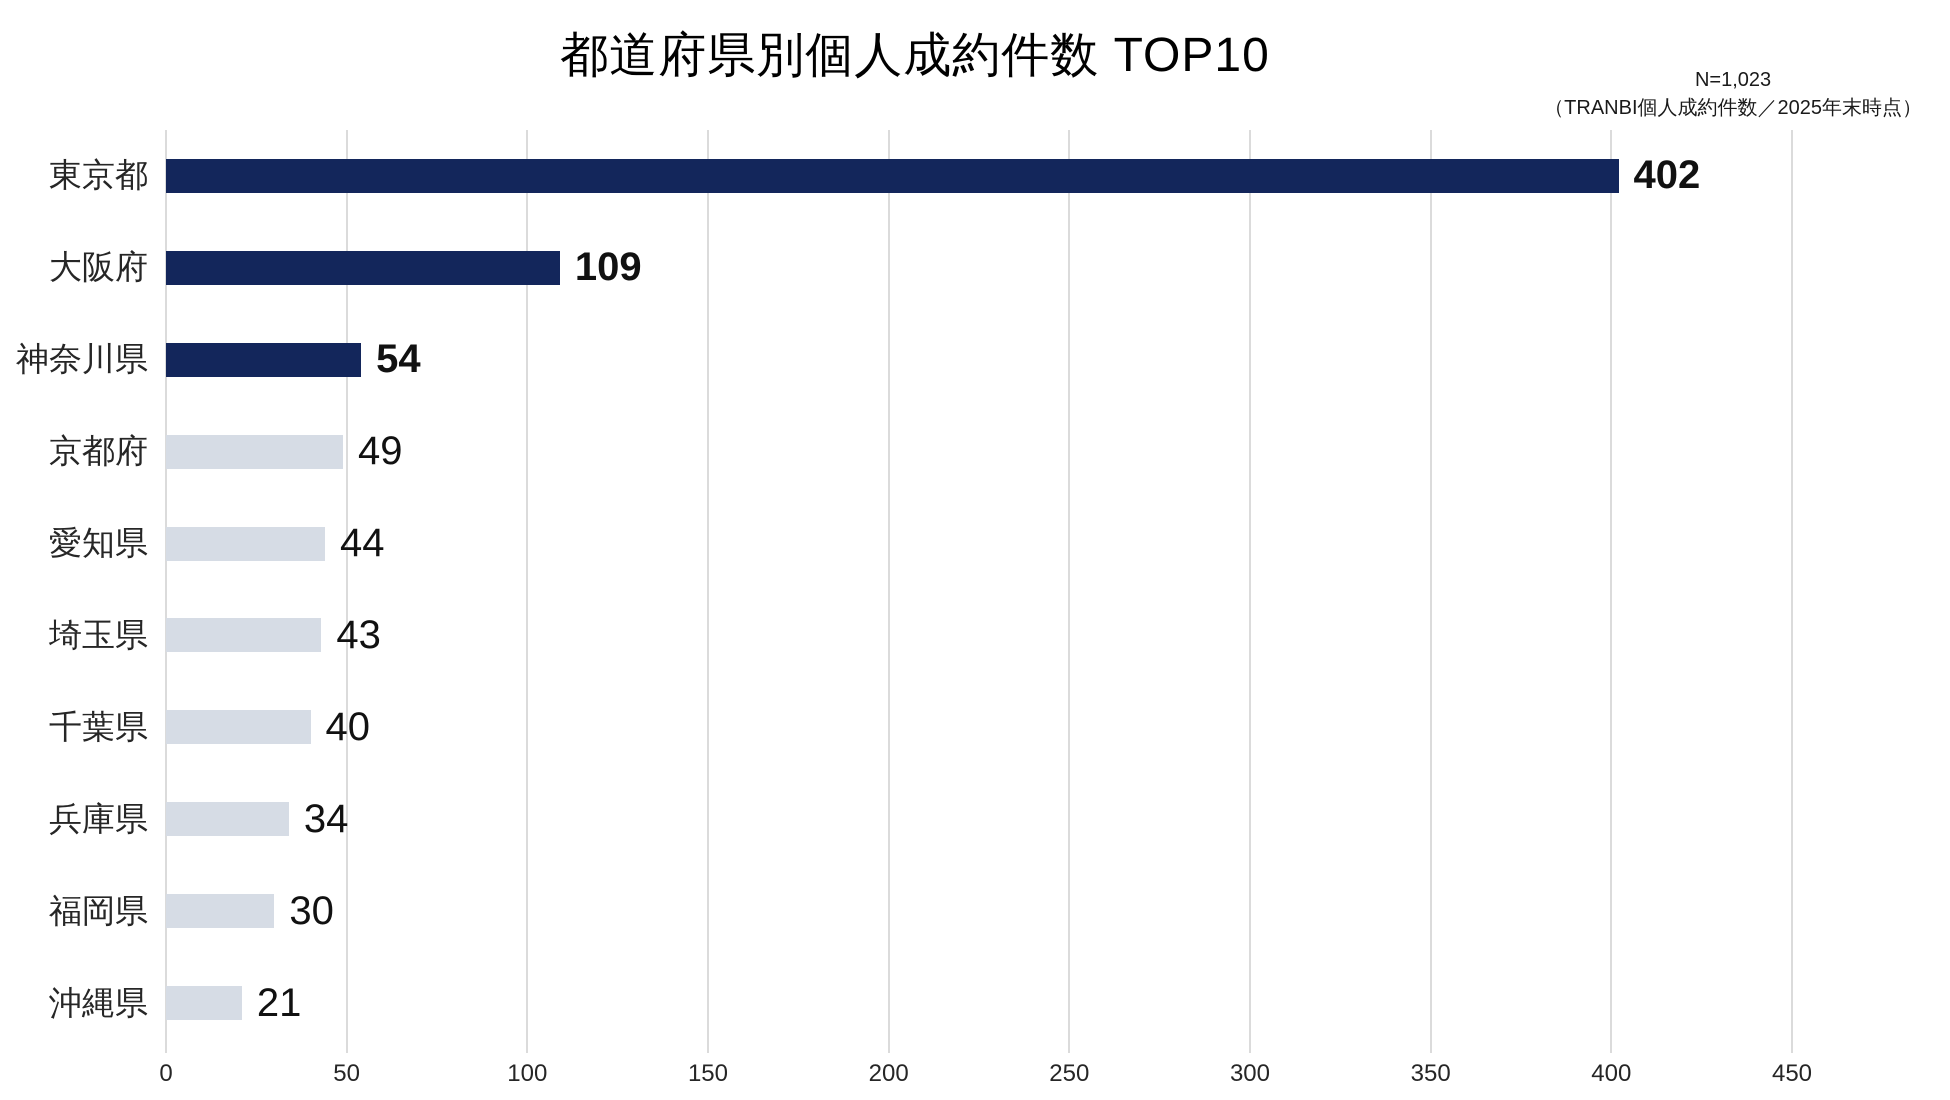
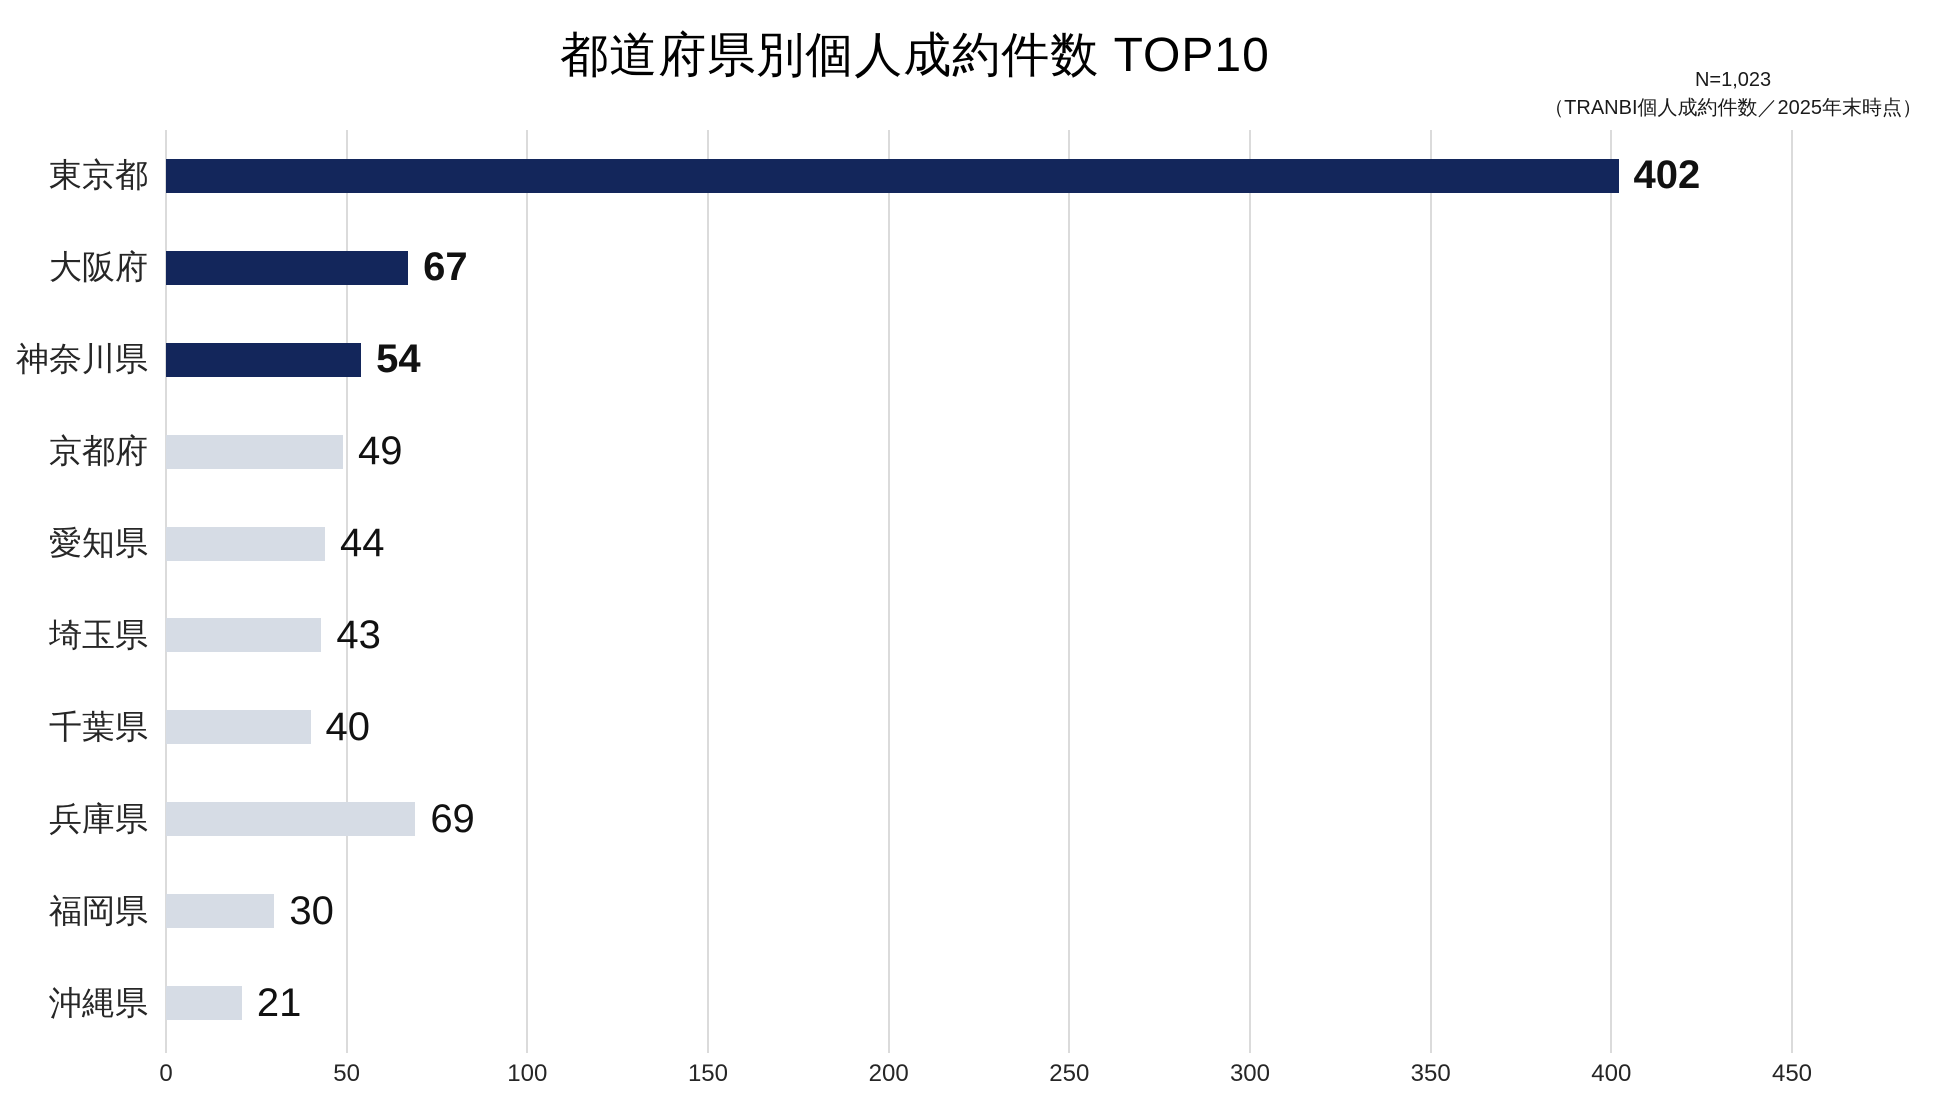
大阪府: 109 -> 67
兵庫県: 34 -> 69
